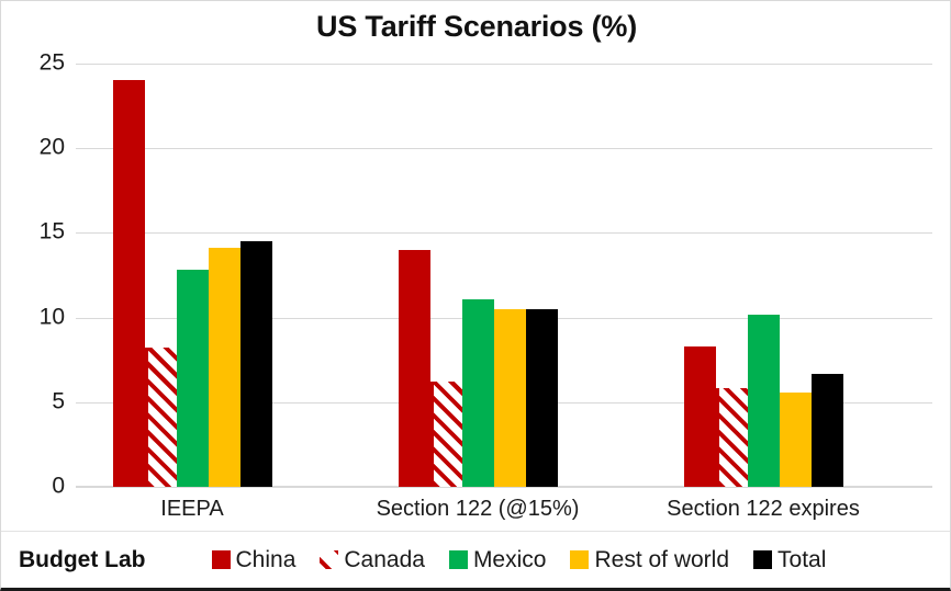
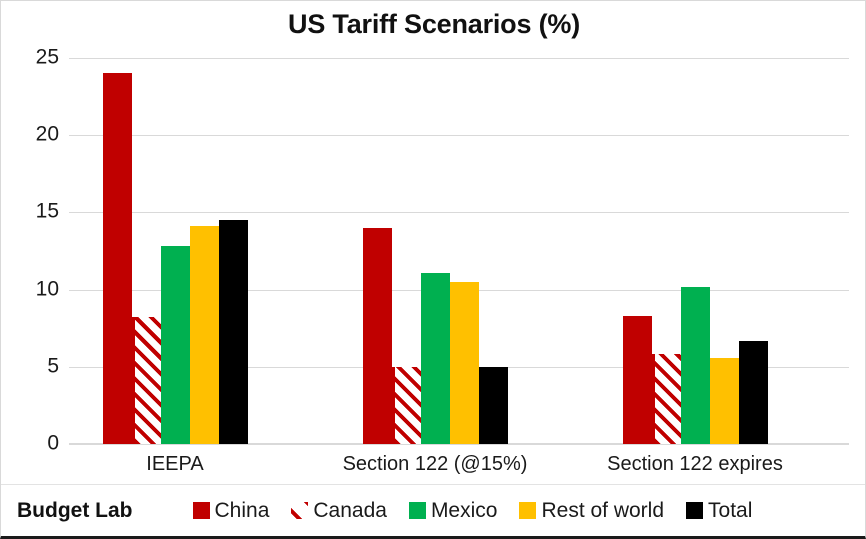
Canada/Section 122 (@15%): 6.2 -> 5.0
Total/Section 122 (@15%): 10.5 -> 5.0
